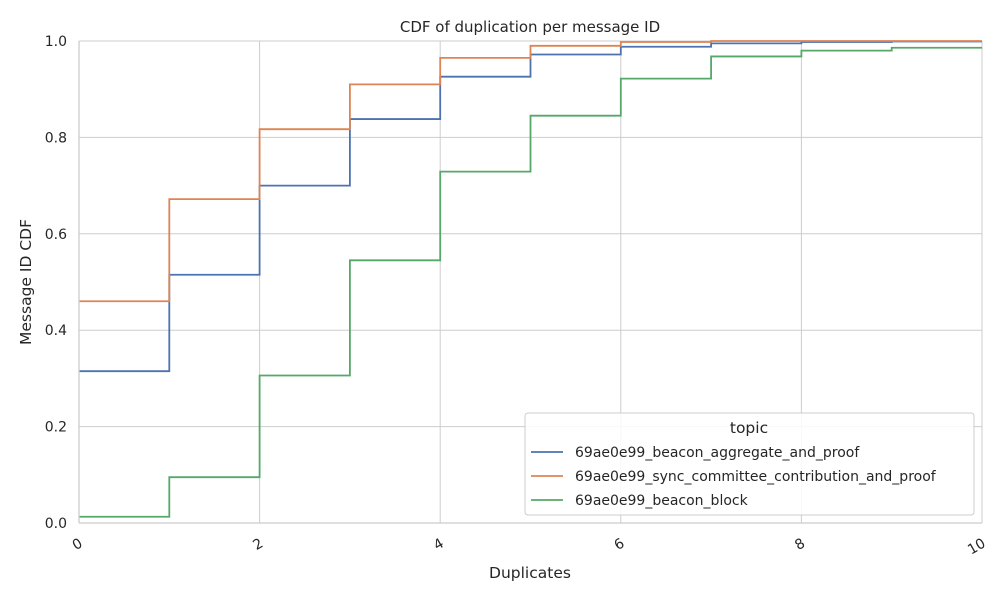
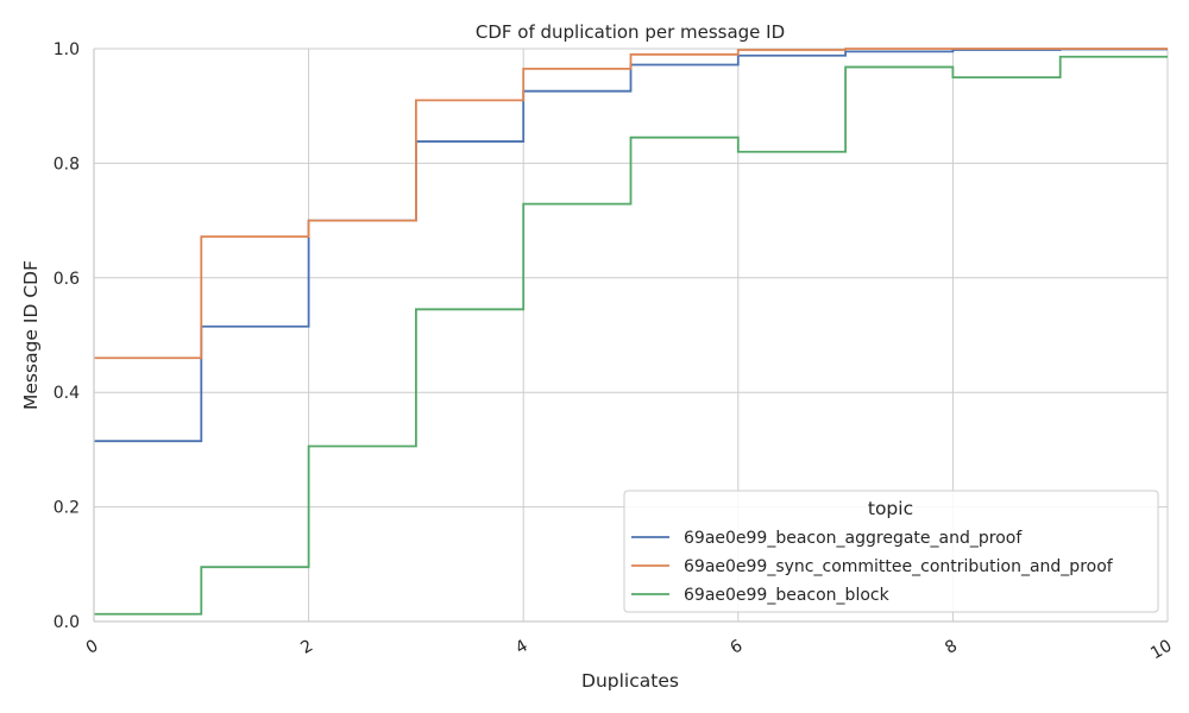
69ae0e99_sync_committee_contribution_and_proof/2: 0.82 -> 0.70
69ae0e99_beacon_block/6: 0.92 -> 0.82
69ae0e99_beacon_block/8: 0.98 -> 0.95
